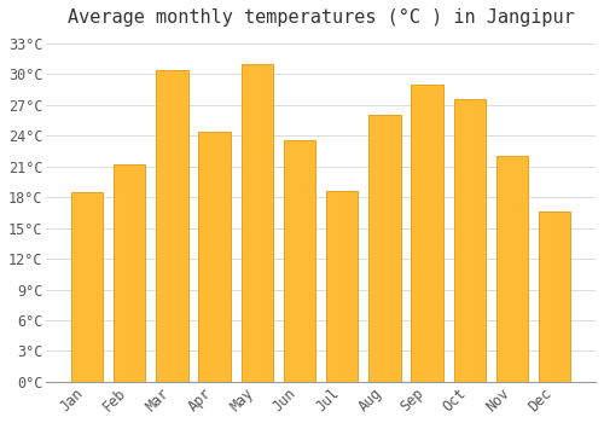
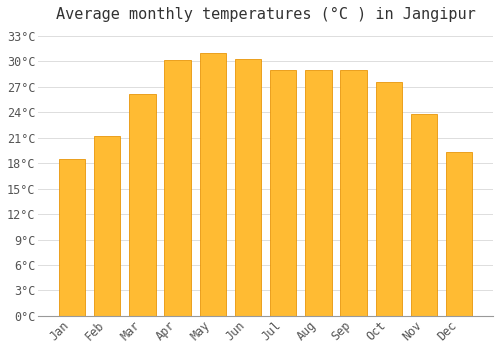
Mar: 30.4°C -> 26.2°C
Apr: 24.4°C -> 30.2°C
Jun: 23.6°C -> 30.3°C
Jul: 18.6°C -> 29.0°C
Aug: 26.0°C -> 29.0°C
Nov: 22.0°C -> 23.8°C
Dec: 16.6°C -> 19.3°C
